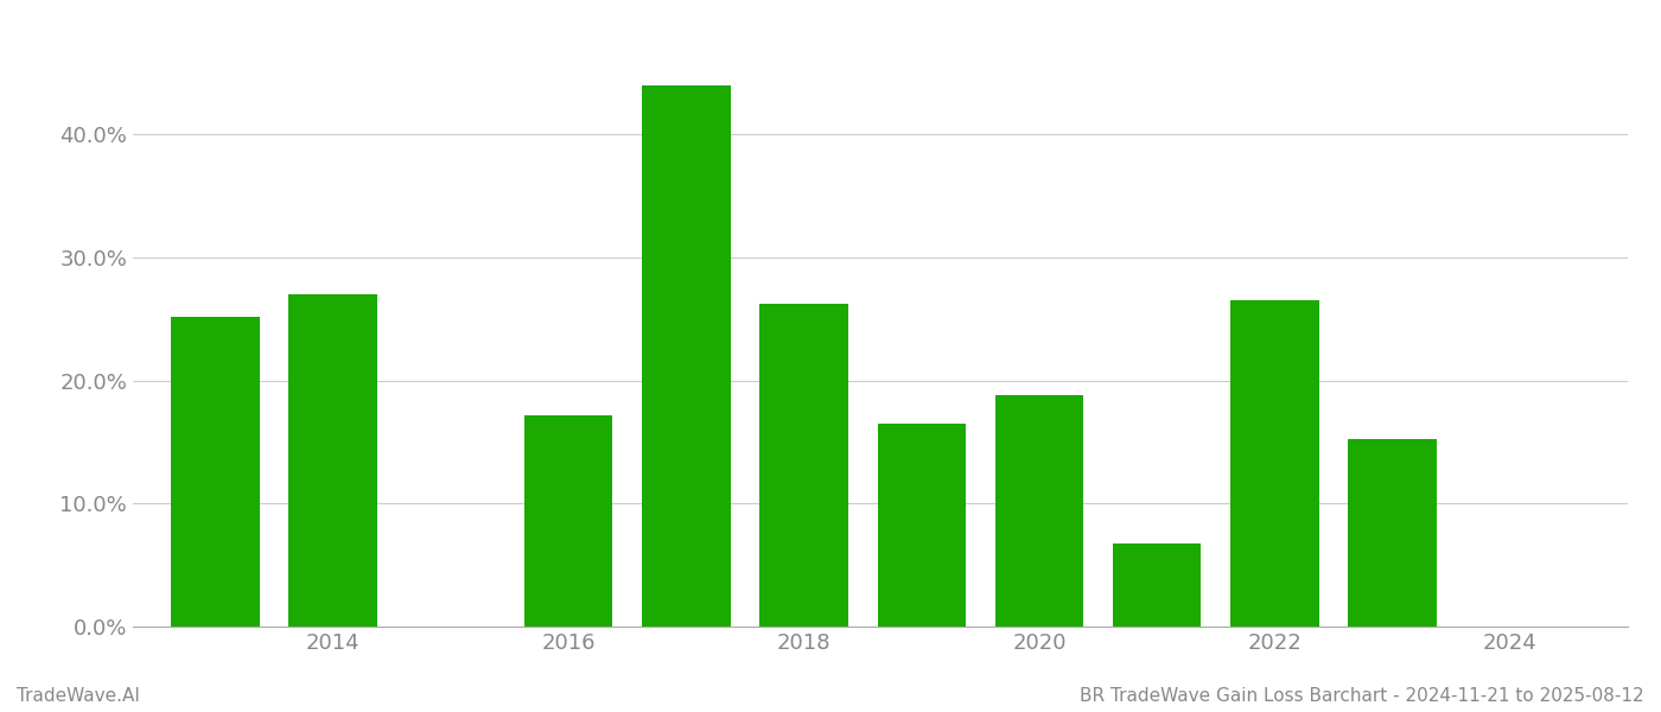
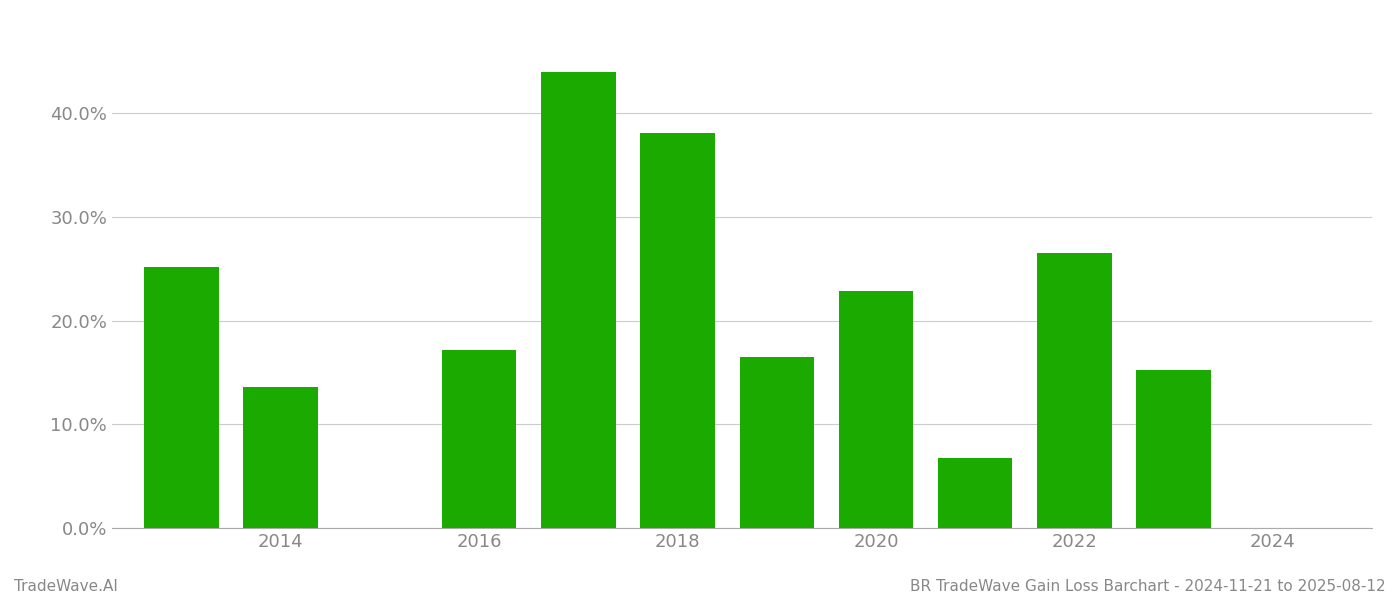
2014: 27.0% -> 13.6%
2018: 26.2% -> 38.1%
2020: 18.8% -> 22.8%
